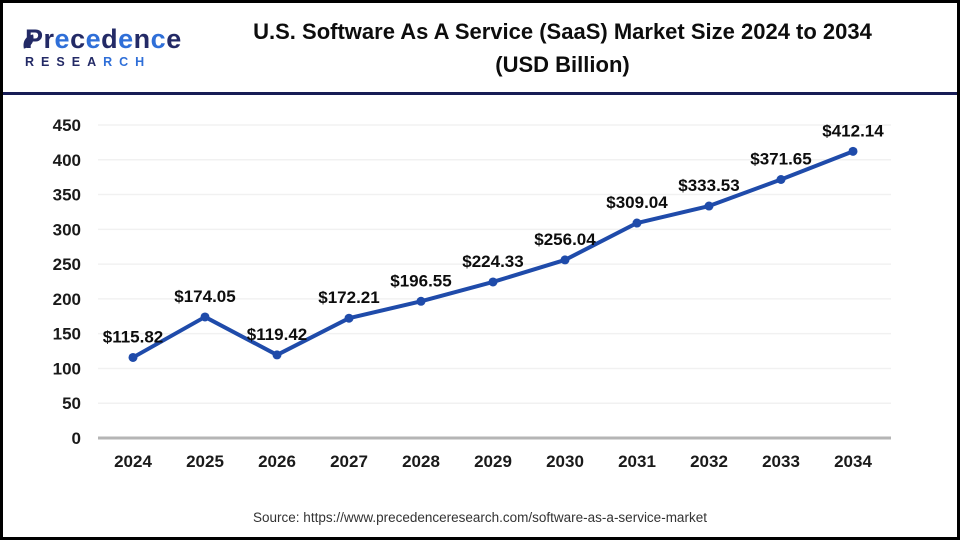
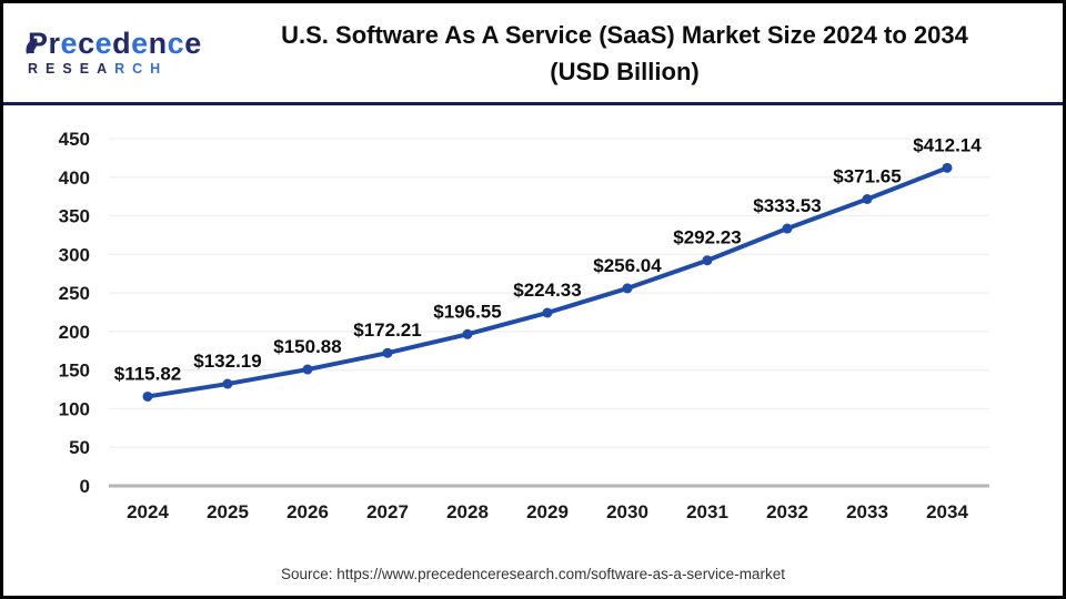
2025: $174.05 -> $132.19
2026: $119.42 -> $150.88
2031: $309.04 -> $292.23
